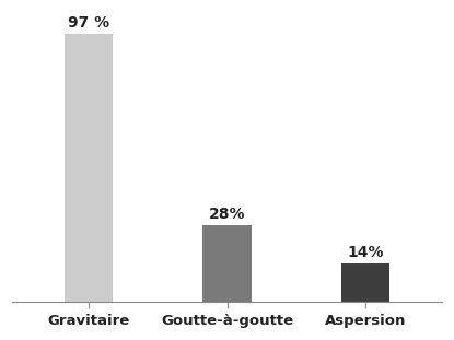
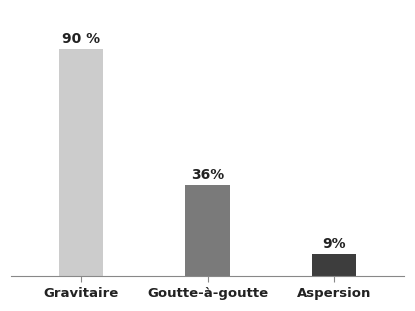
Gravitaire: 97 -> 90
Goutte-à-goutte: 28% -> 36%
Aspersion: 14% -> 9%
